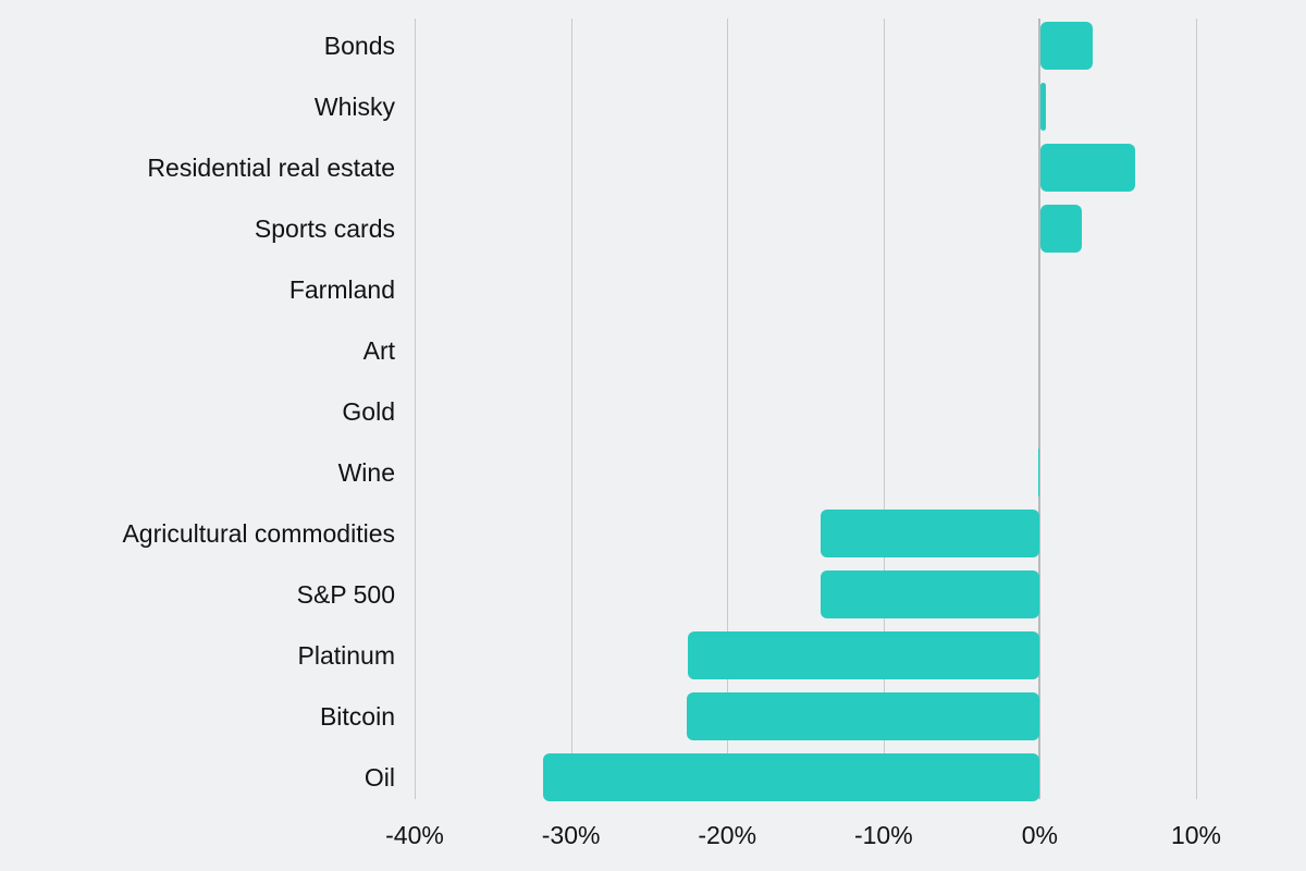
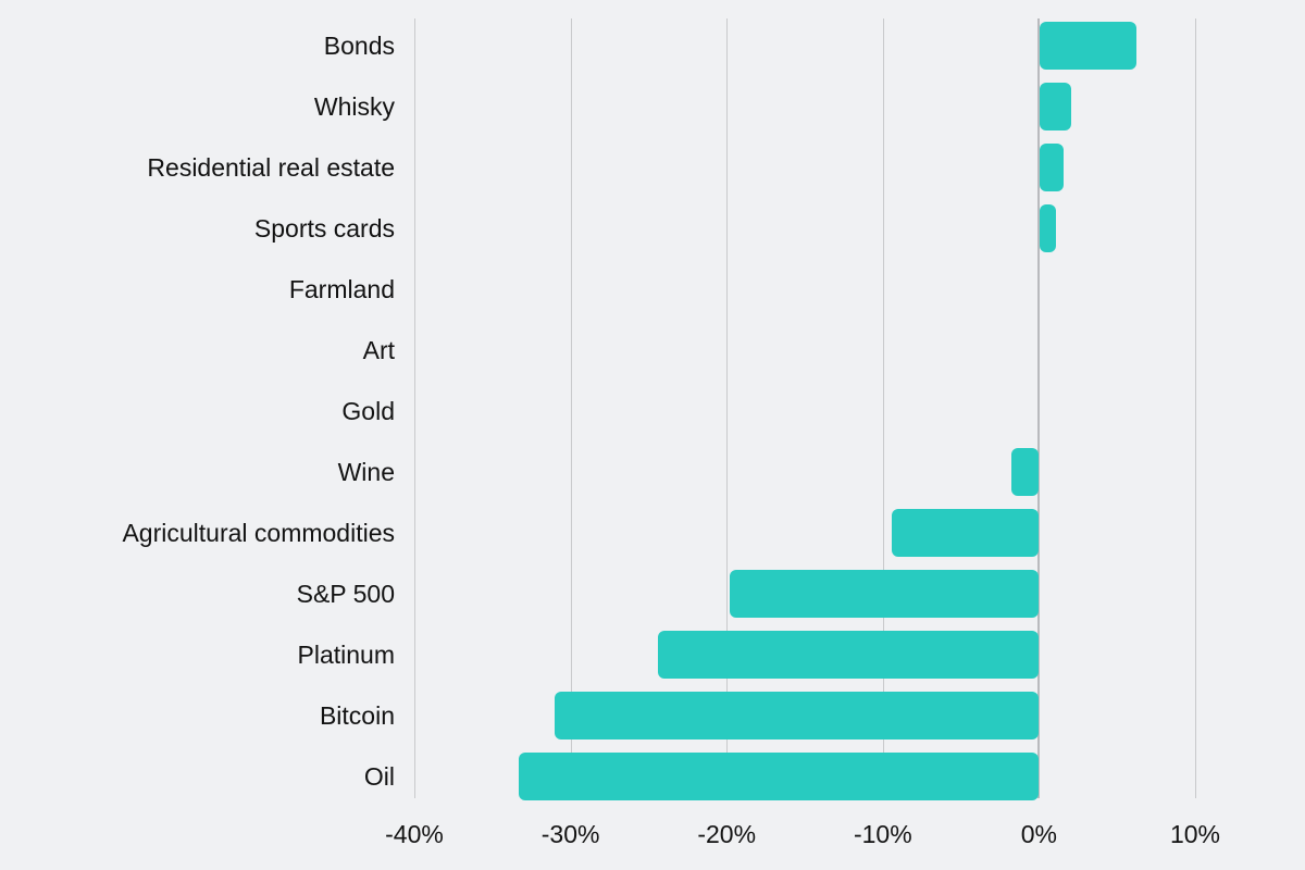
Bonds: 3.3% -> 6.2%
Whisky: 0.3% -> 2.0%
Residential real estate: 6.0% -> 1.5%
Sports cards: 2.6% -> 1.0%
Wine: -0.1% -> -1.8%
Agricultural commodities: -14.0% -> -9.4%
S&P 500: -14.0% -> -19.8%
Platinum: -22.5% -> -24.4%
Bitcoin: -22.6% -> -31.0%
Oil: -31.8% -> -33.3%
